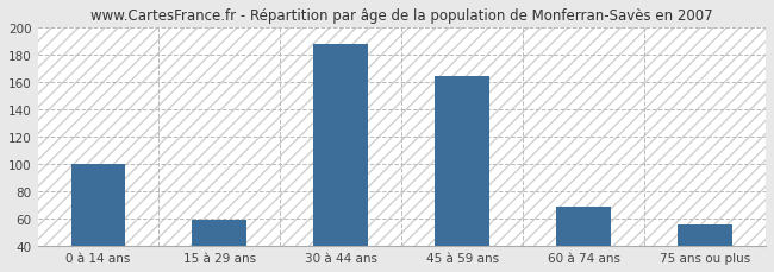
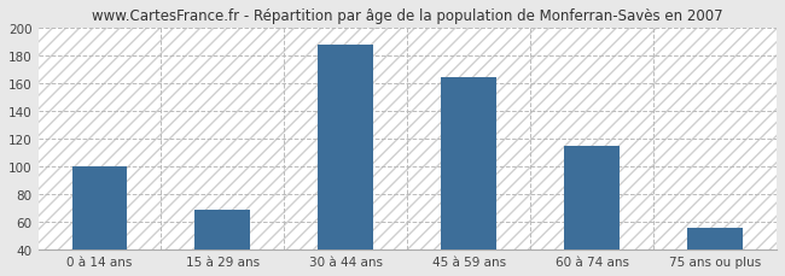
15 à 29 ans: 59 -> 69
60 à 74 ans: 69 -> 115
